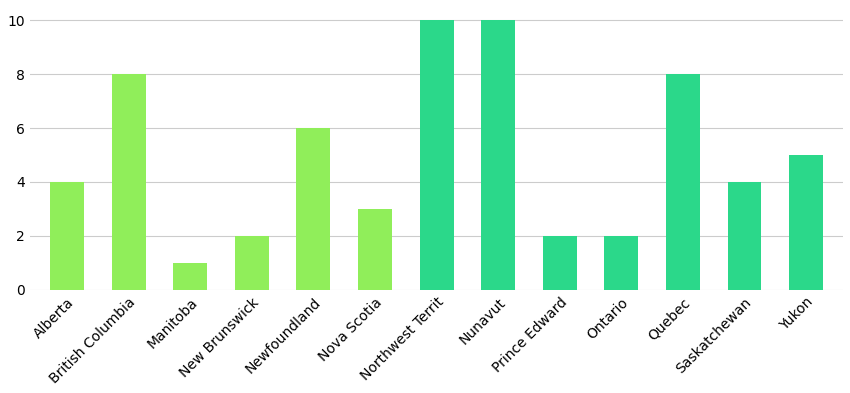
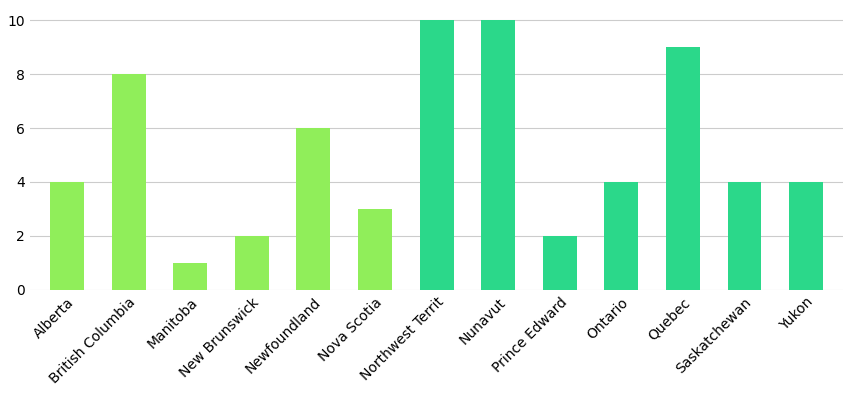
Ontario: 2 -> 4
Quebec: 8 -> 9
Yukon: 5 -> 4
